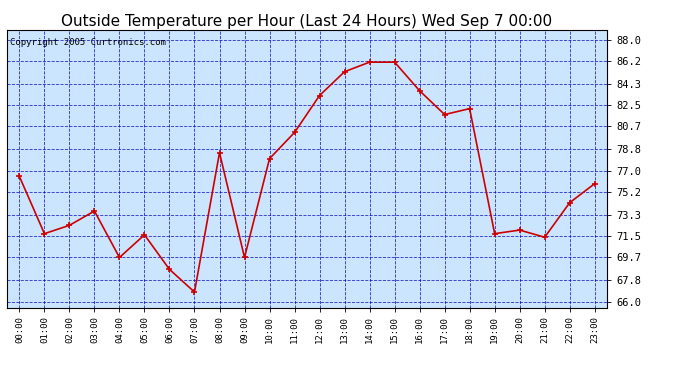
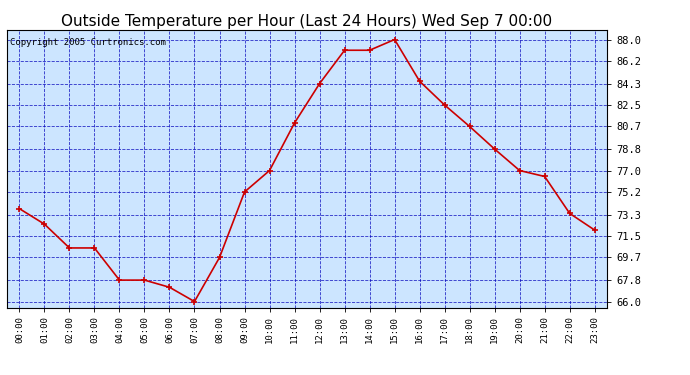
00:00: 76.5 -> 73.8
01:00: 71.7 -> 72.5
02:00: 72.4 -> 70.5
03:00: 73.6 -> 70.5
04:00: 69.7 -> 67.8
05:00: 71.6 -> 67.8
06:00: 68.7 -> 67.2
07:00: 66.8 -> 66.0
08:00: 78.5 -> 69.7
09:00: 69.7 -> 75.2
10:00: 78.0 -> 77.0
11:00: 80.2 -> 81.0
12:00: 83.3 -> 84.3
13:00: 85.3 -> 87.1
14:00: 86.1 -> 87.1
15:00: 86.1 -> 88.0
16:00: 83.7 -> 84.5
17:00: 81.7 -> 82.5
18:00: 82.2 -> 80.7
19:00: 71.7 -> 78.8
20:00: 72.0 -> 77.0
21:00: 71.4 -> 76.5
22:00: 74.3 -> 73.4
23:00: 75.9 -> 72.0
